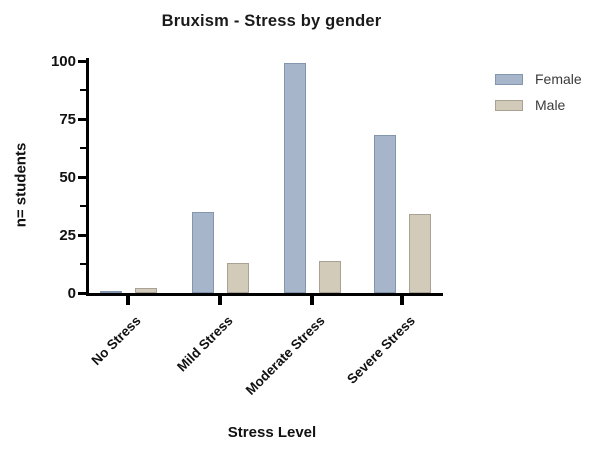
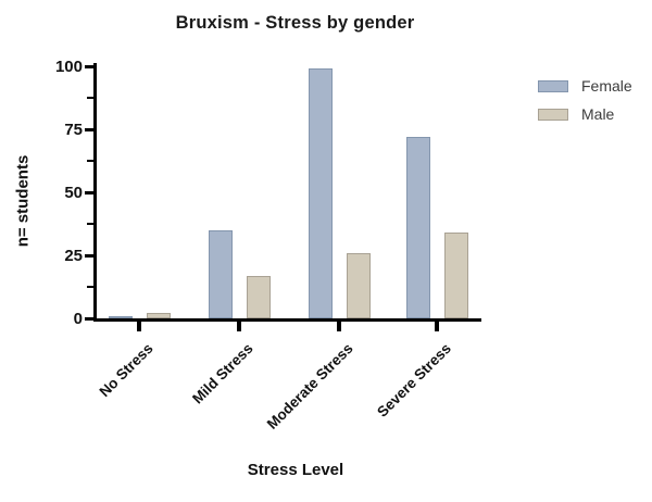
Male/Mild Stress: 13 -> 17
Male/Moderate Stress: 14 -> 26
Female/Severe Stress: 68 -> 72
